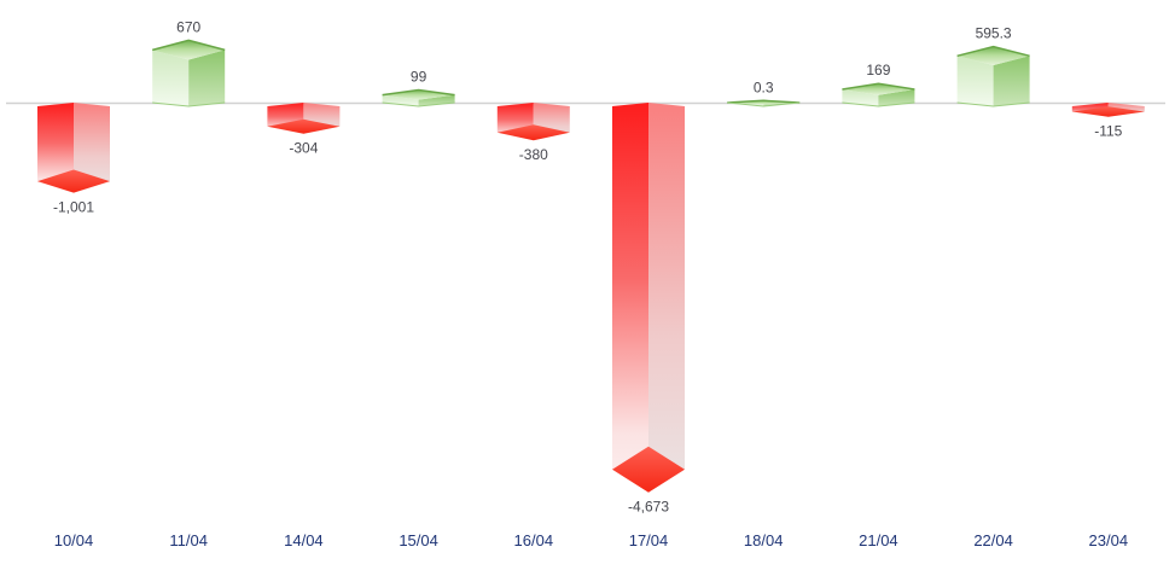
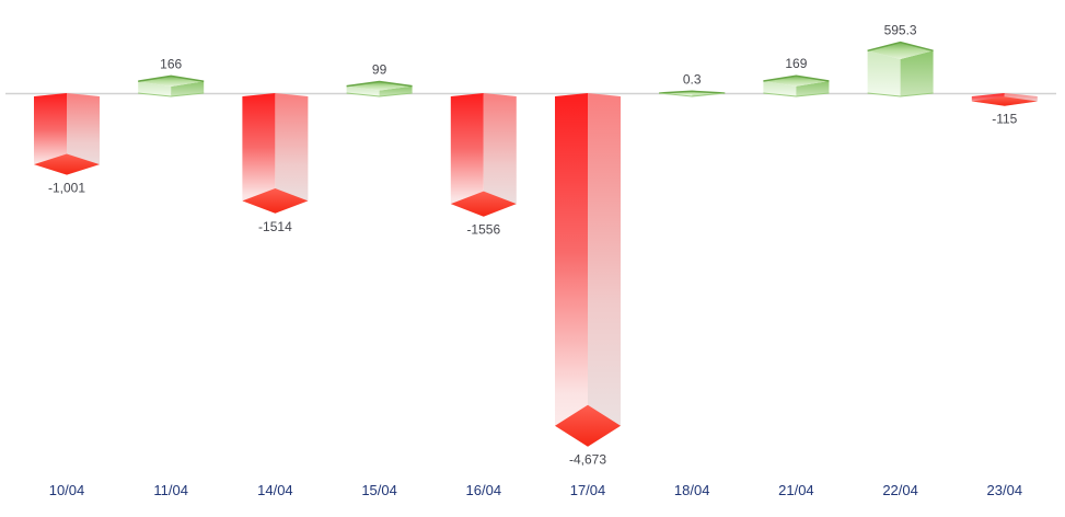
11/04: 670 -> 166
14/04: -304 -> -1514
16/04: -380 -> -1556
